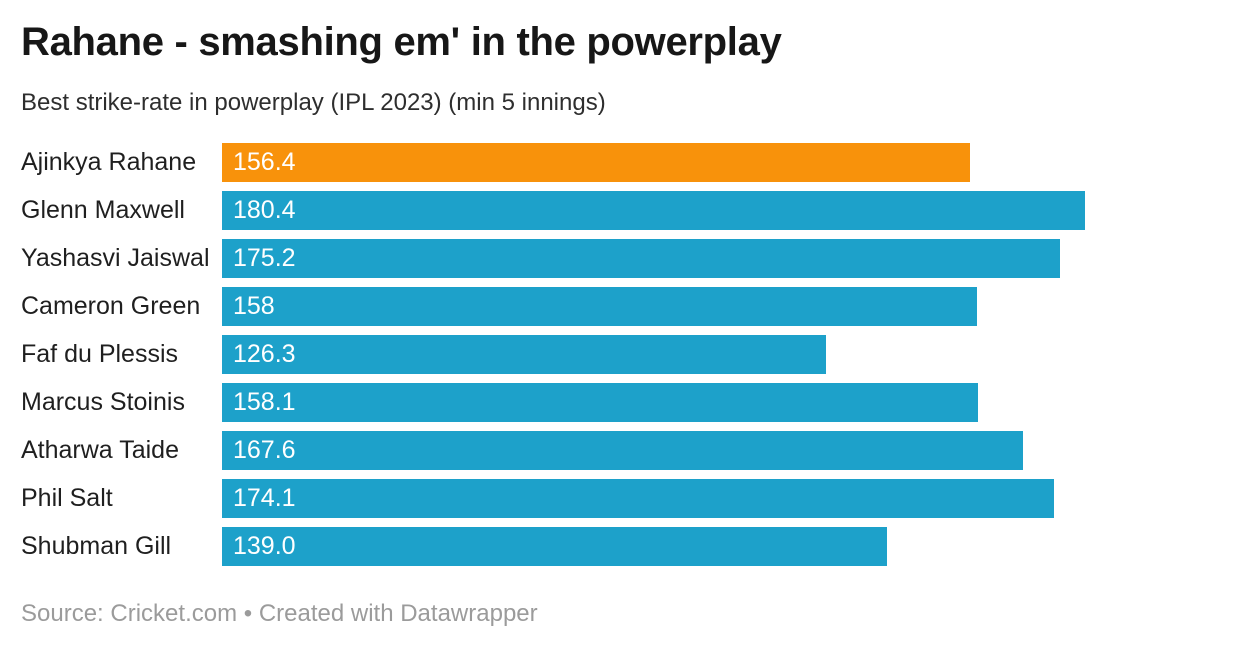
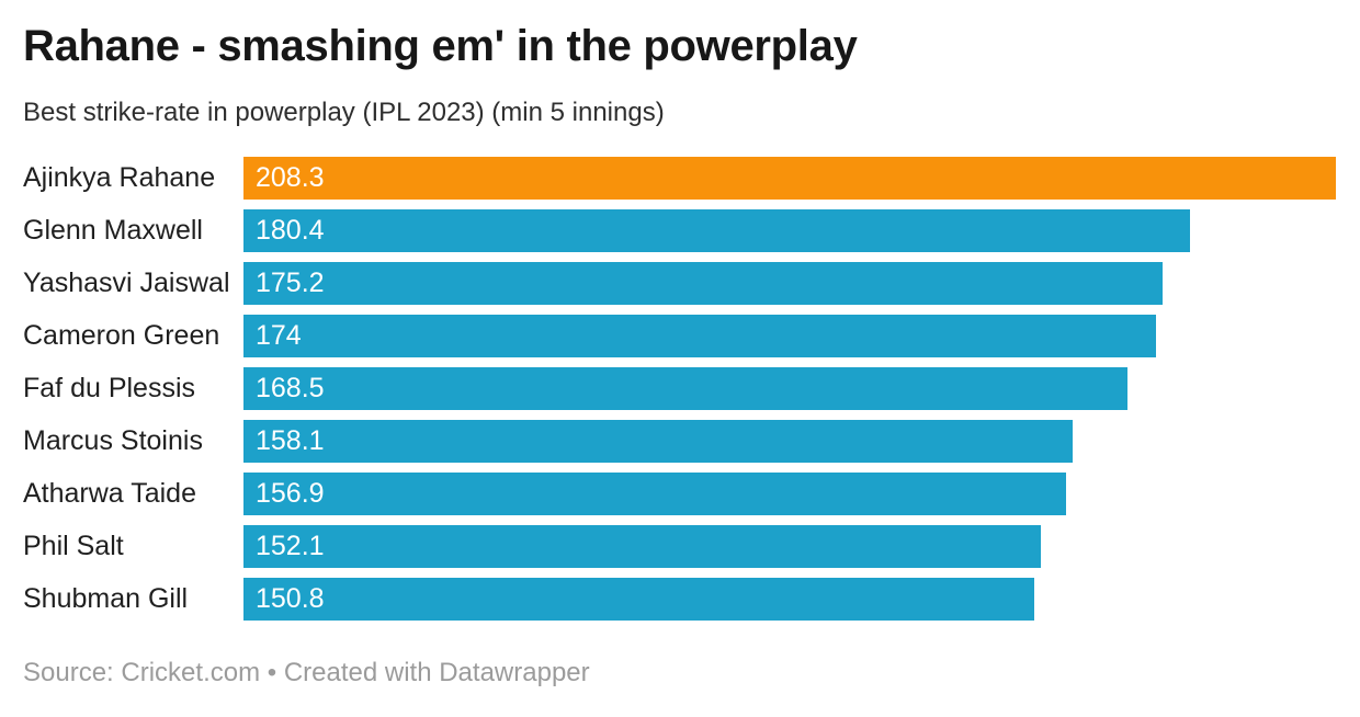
Ajinkya Rahane: 156.4 -> 208.3
Cameron Green: 158 -> 174
Faf du Plessis: 126.3 -> 168.5
Atharwa Taide: 167.6 -> 156.9
Phil Salt: 174.1 -> 152.1
Shubman Gill: 139.0 -> 150.8
